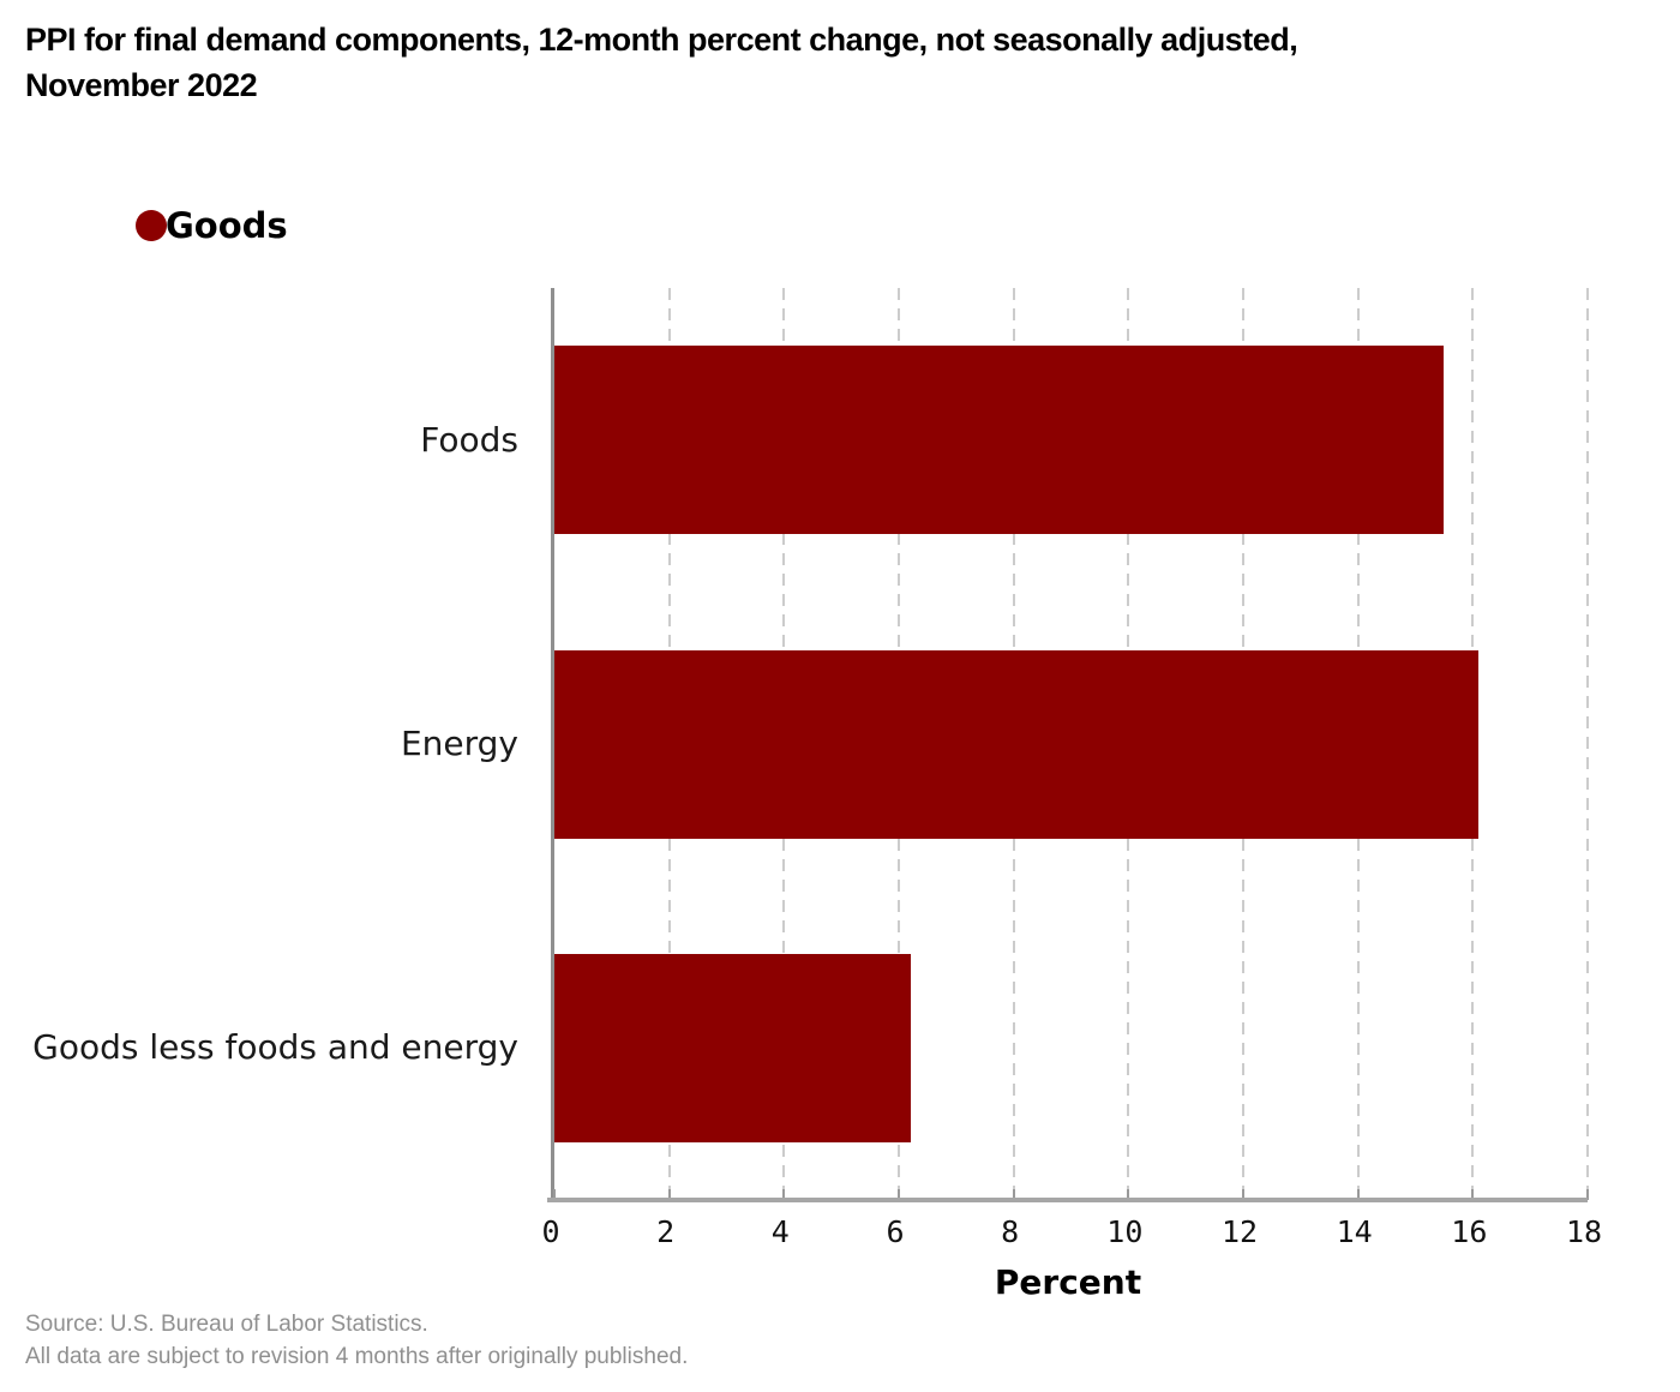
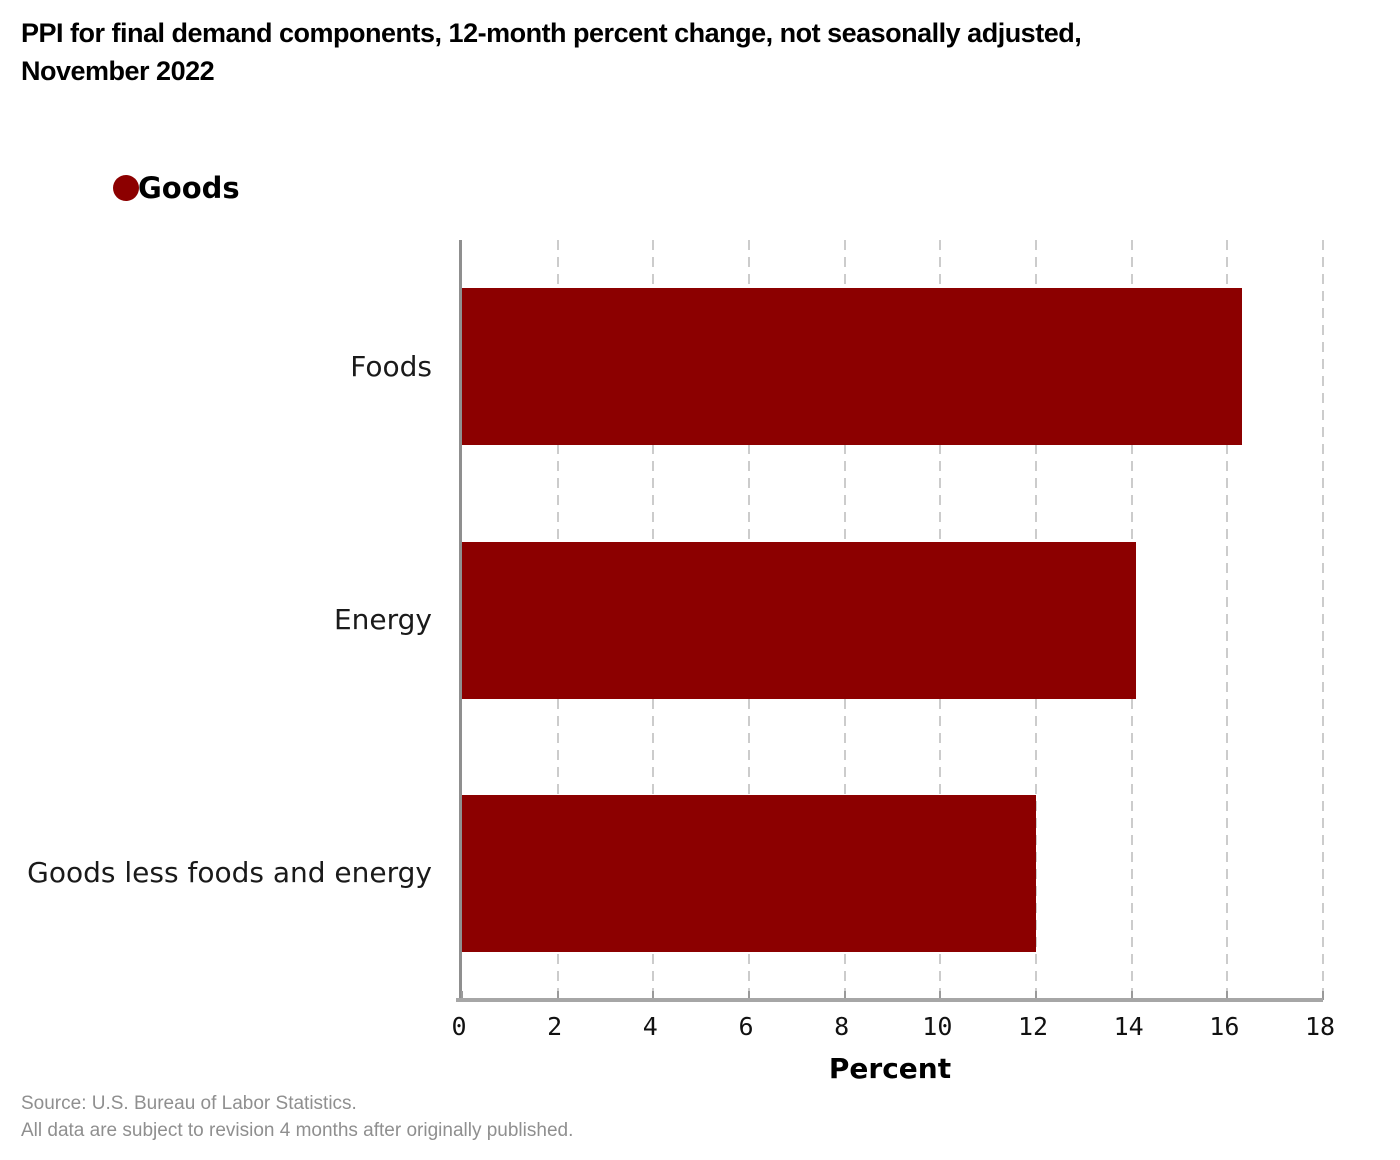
Foods: 15.5 -> 16.3
Energy: 16.1 -> 14.1
Goods less foods and energy: 6.2 -> 12.0
